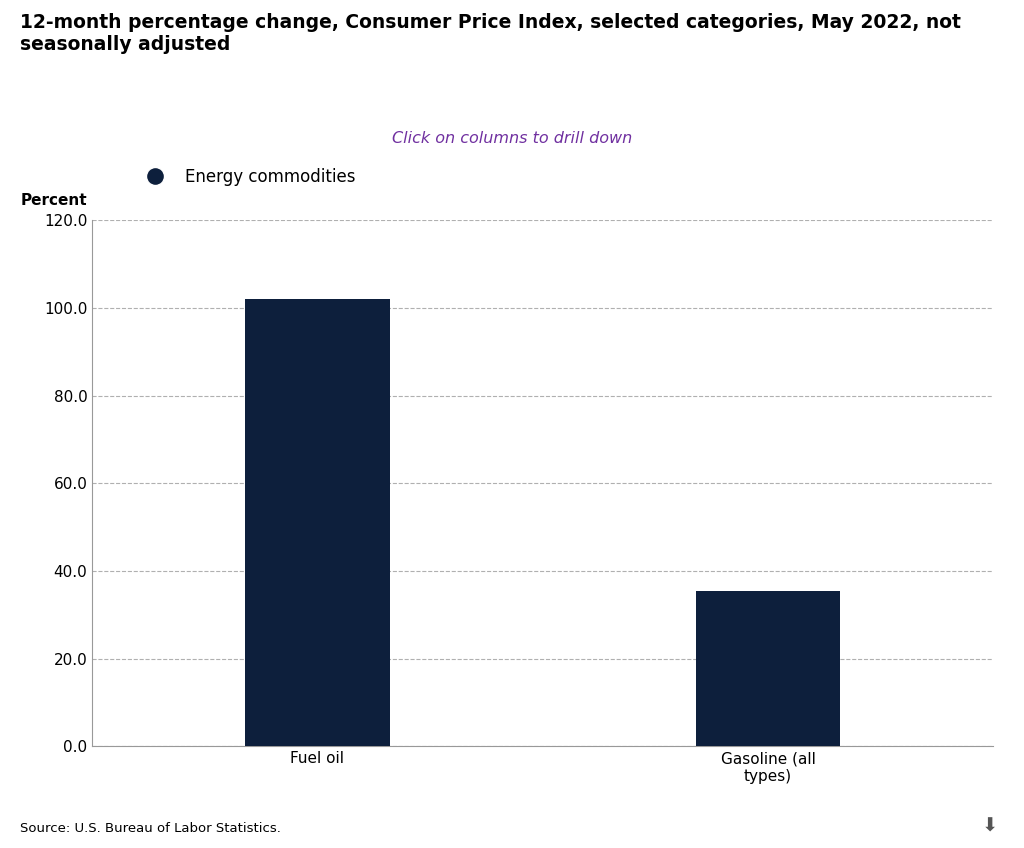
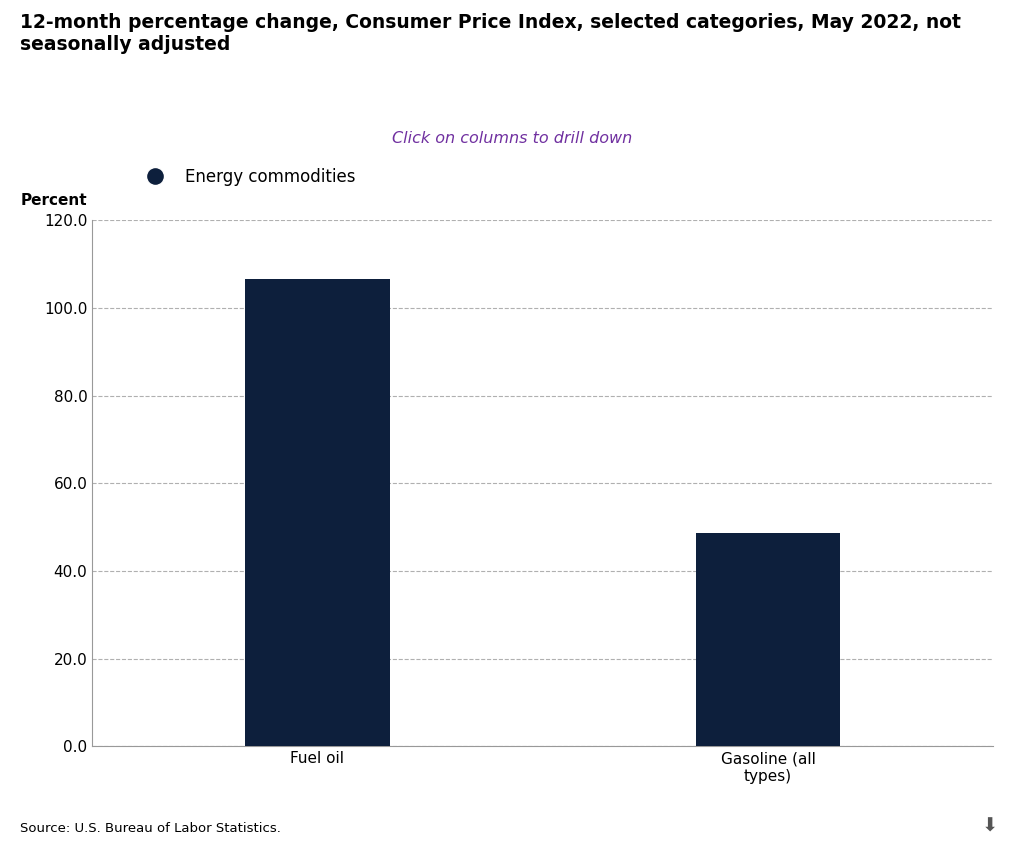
Fuel oil: 102.0 -> 106.7
Gasoline (all types): 35.5 -> 48.7
